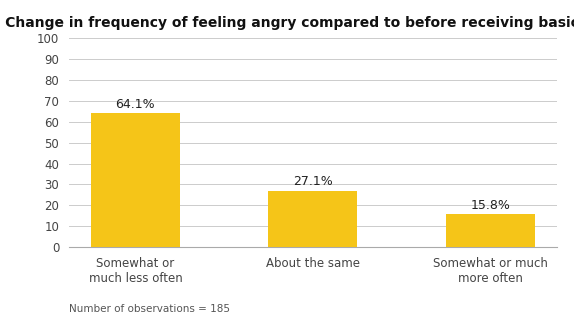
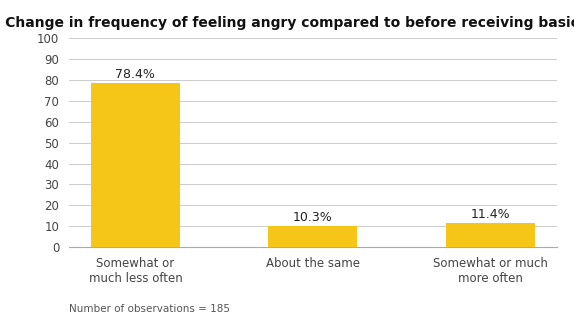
Somewhat or much less often: 64.1% -> 78.4%
About the same: 27.1% -> 10.3%
Somewhat or much more often: 15.8% -> 11.4%
